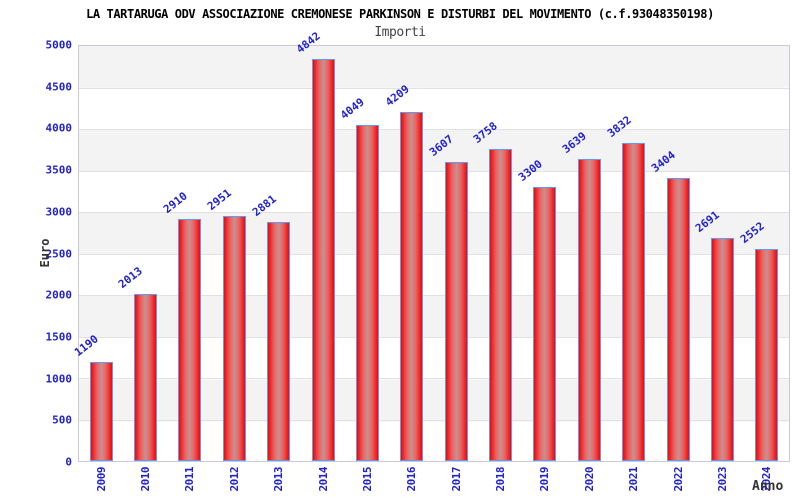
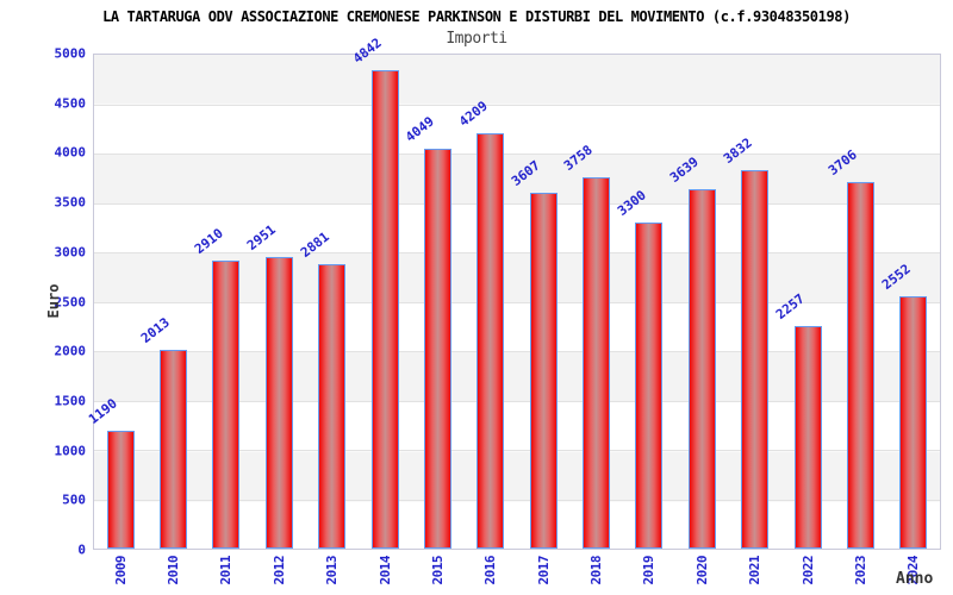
2022: 3404 -> 2257
2023: 2691 -> 3706
